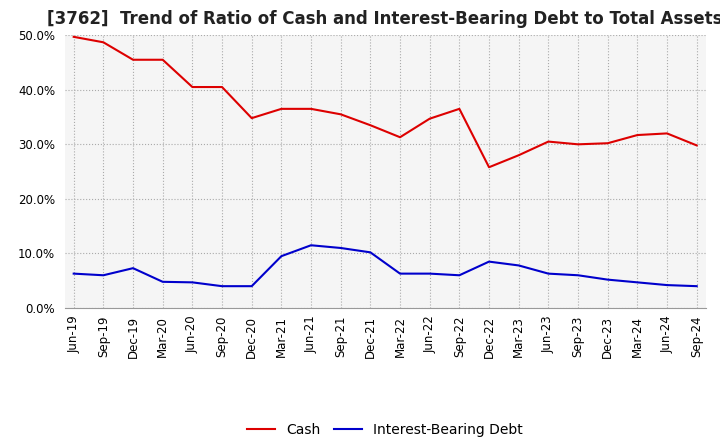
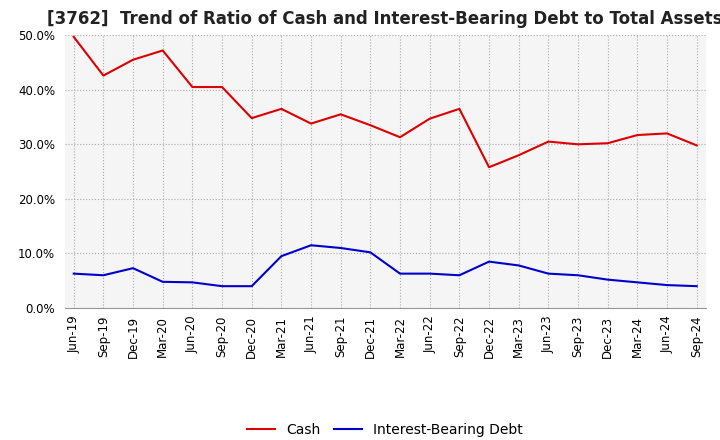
Cash/Sep-19: 48.7% -> 42.6%
Cash/Mar-20: 45.5% -> 47.2%
Cash/Jun-21: 36.5% -> 33.8%
